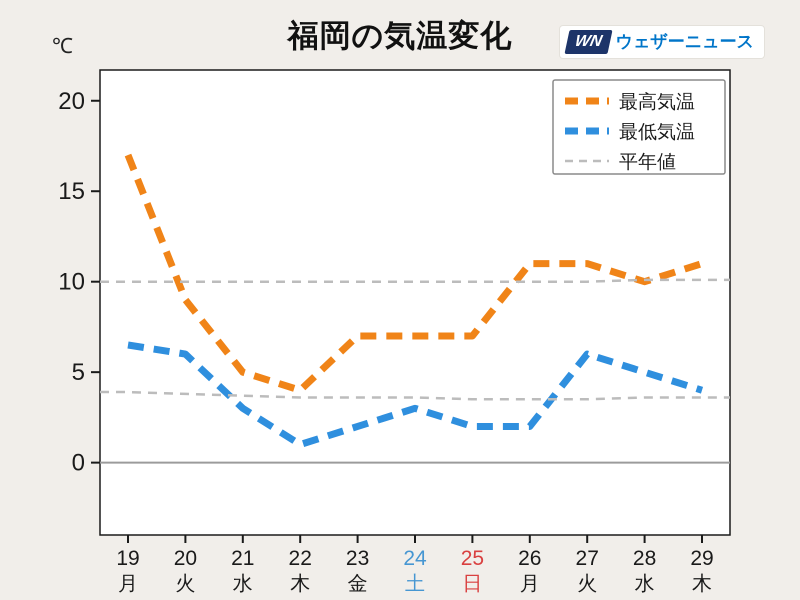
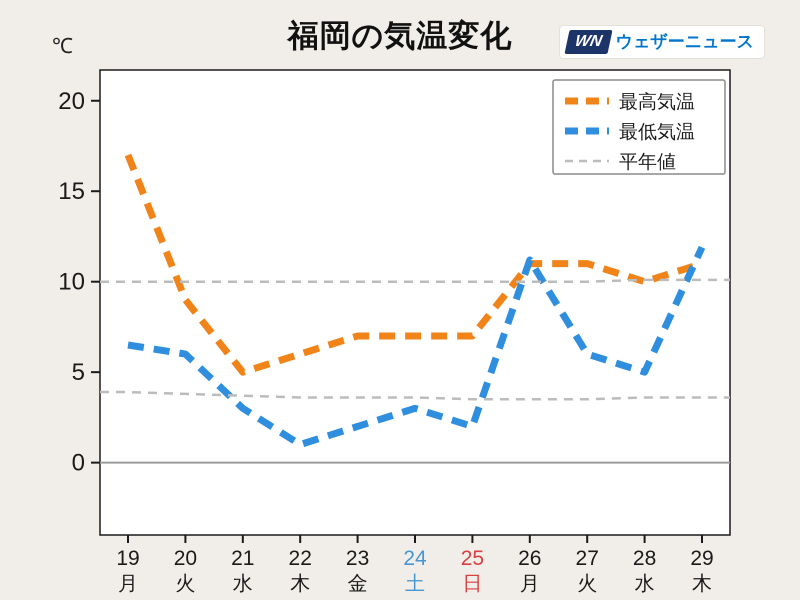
最高気温/22: 4 -> 6
最低気温/26: 2.0 -> 11.2
最低気温/29: 4.0 -> 11.9
